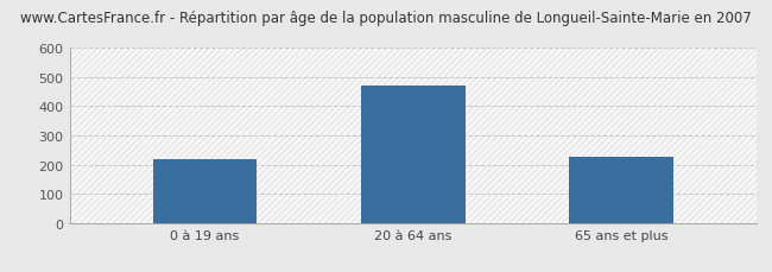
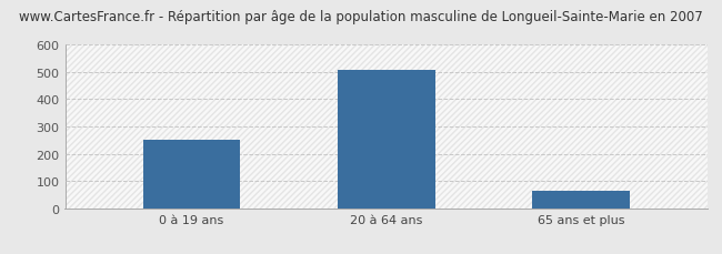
0 à 19 ans: 220 -> 250
20 à 64 ans: 470 -> 507
65 ans et plus: 225 -> 65
